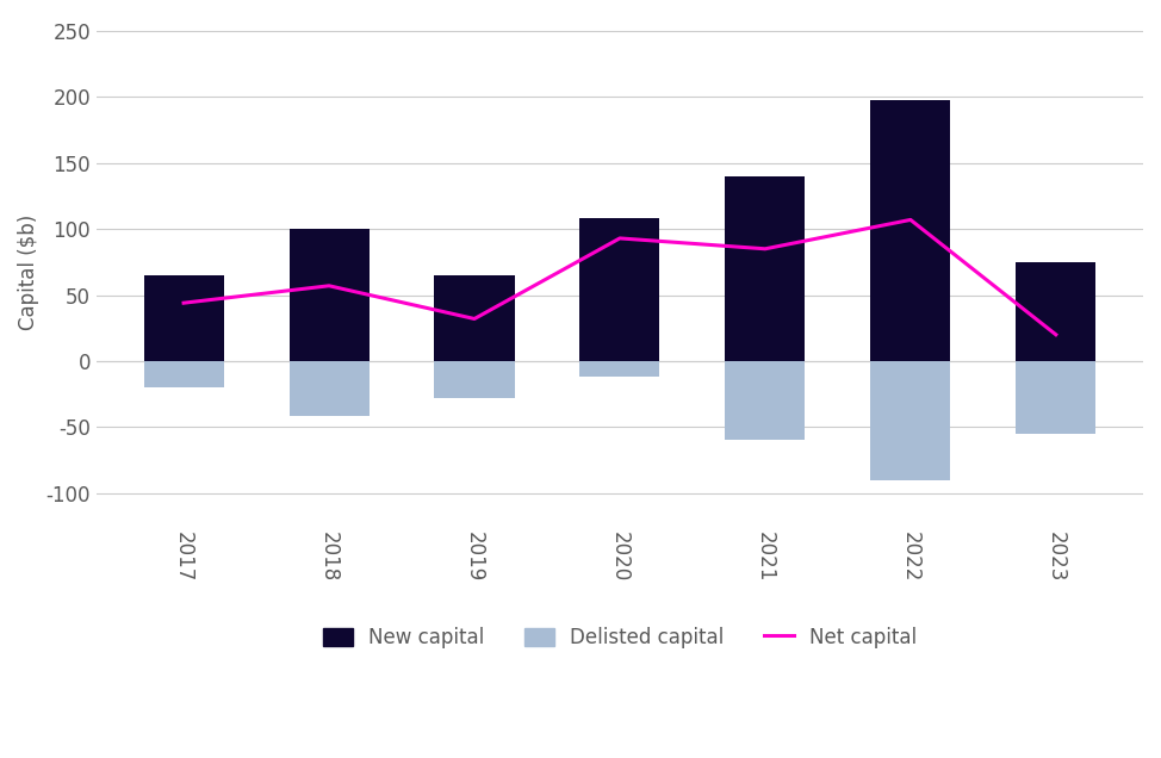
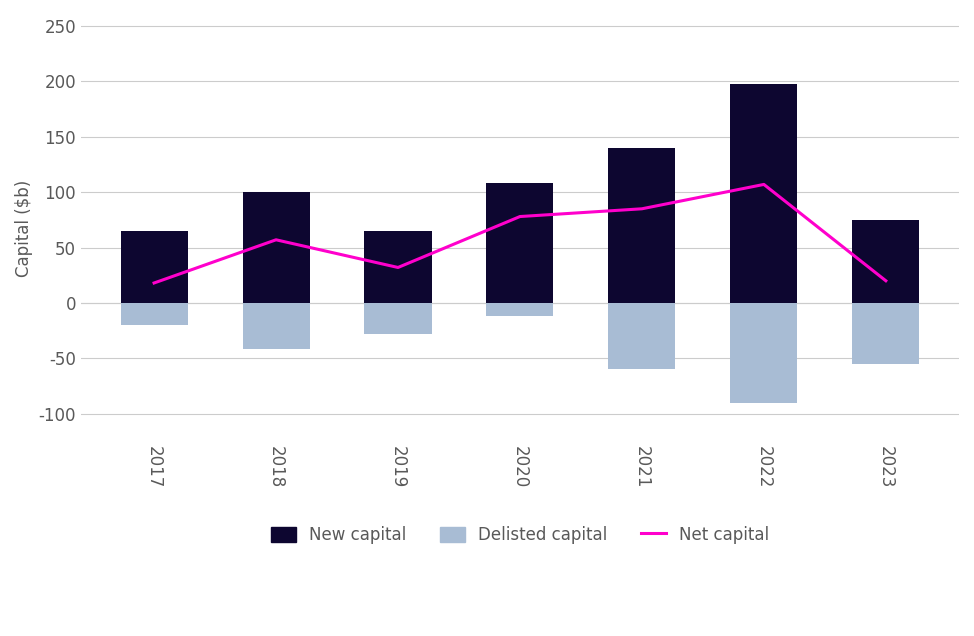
Net capital/2017: 44 -> 18
Net capital/2020: 93 -> 78
